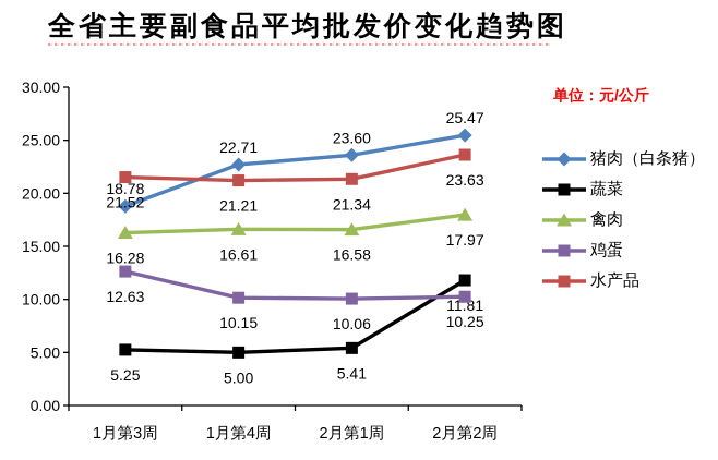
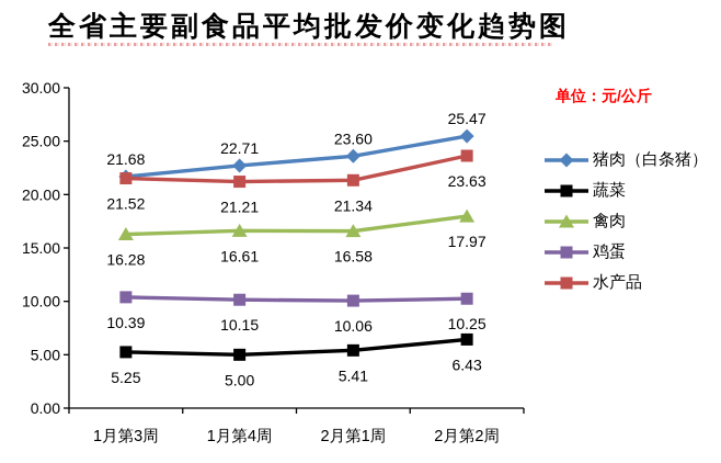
猪肉（白条猪）/1月第3周: 18.78 -> 21.68
鸡蛋/1月第3周: 12.63 -> 10.39
蔬菜/2月第2周: 11.81 -> 6.43
